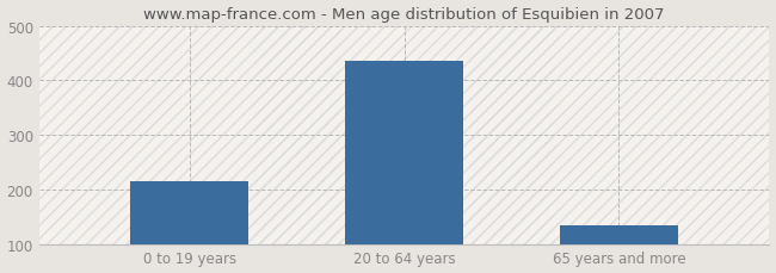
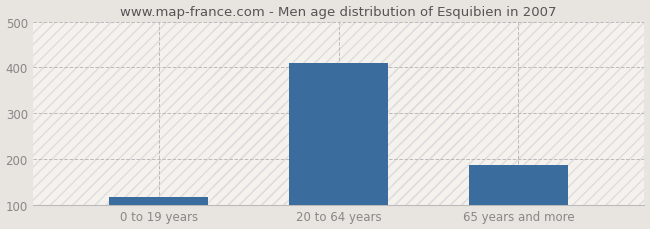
0 to 19 years: 215 -> 118
20 to 64 years: 435 -> 410
65 years and more: 135 -> 188
